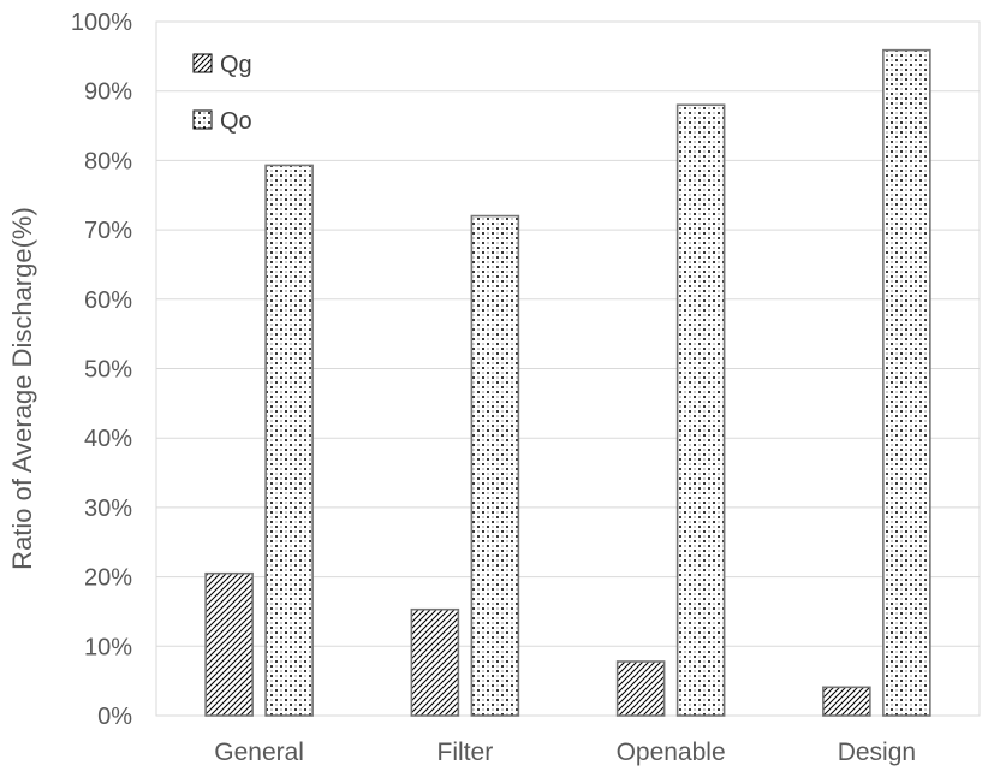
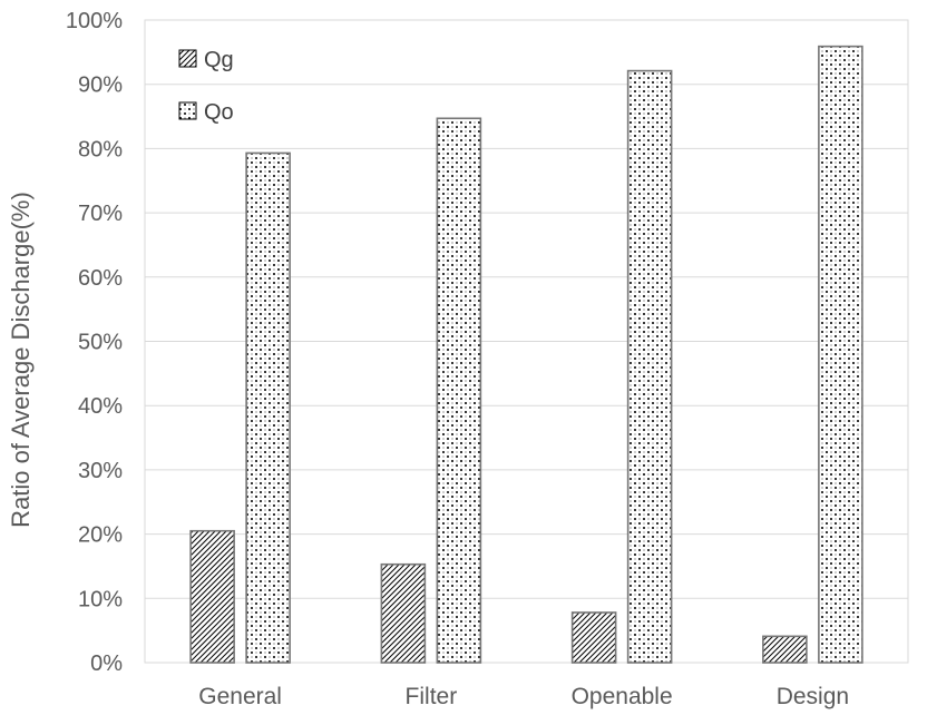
Qo/Filter: 72% -> 85%
Qo/Openable: 88% -> 92%
